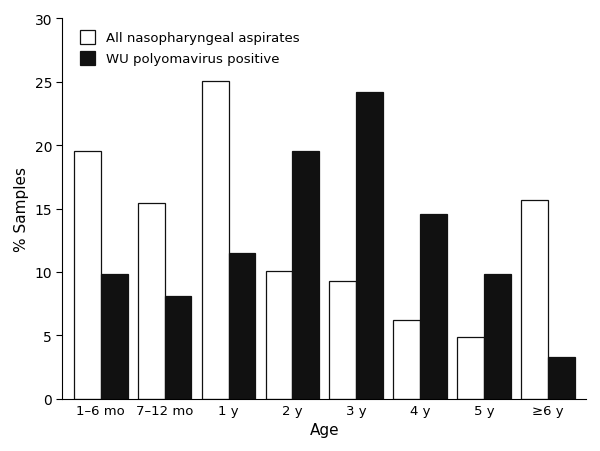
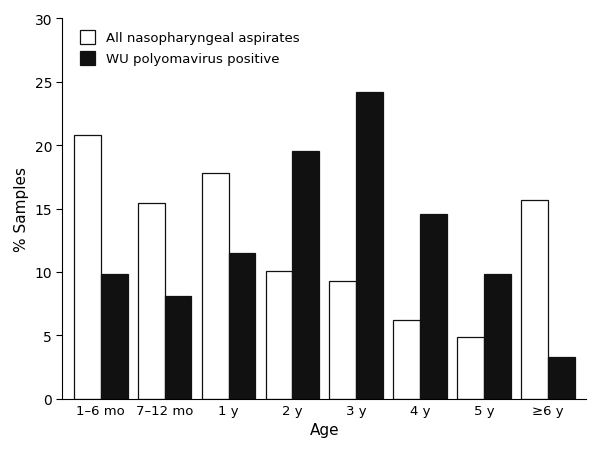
All nasopharyngeal aspirates/1–6 mo: 19.5 -> 20.8
All nasopharyngeal aspirates/1 y: 25.1 -> 17.8
